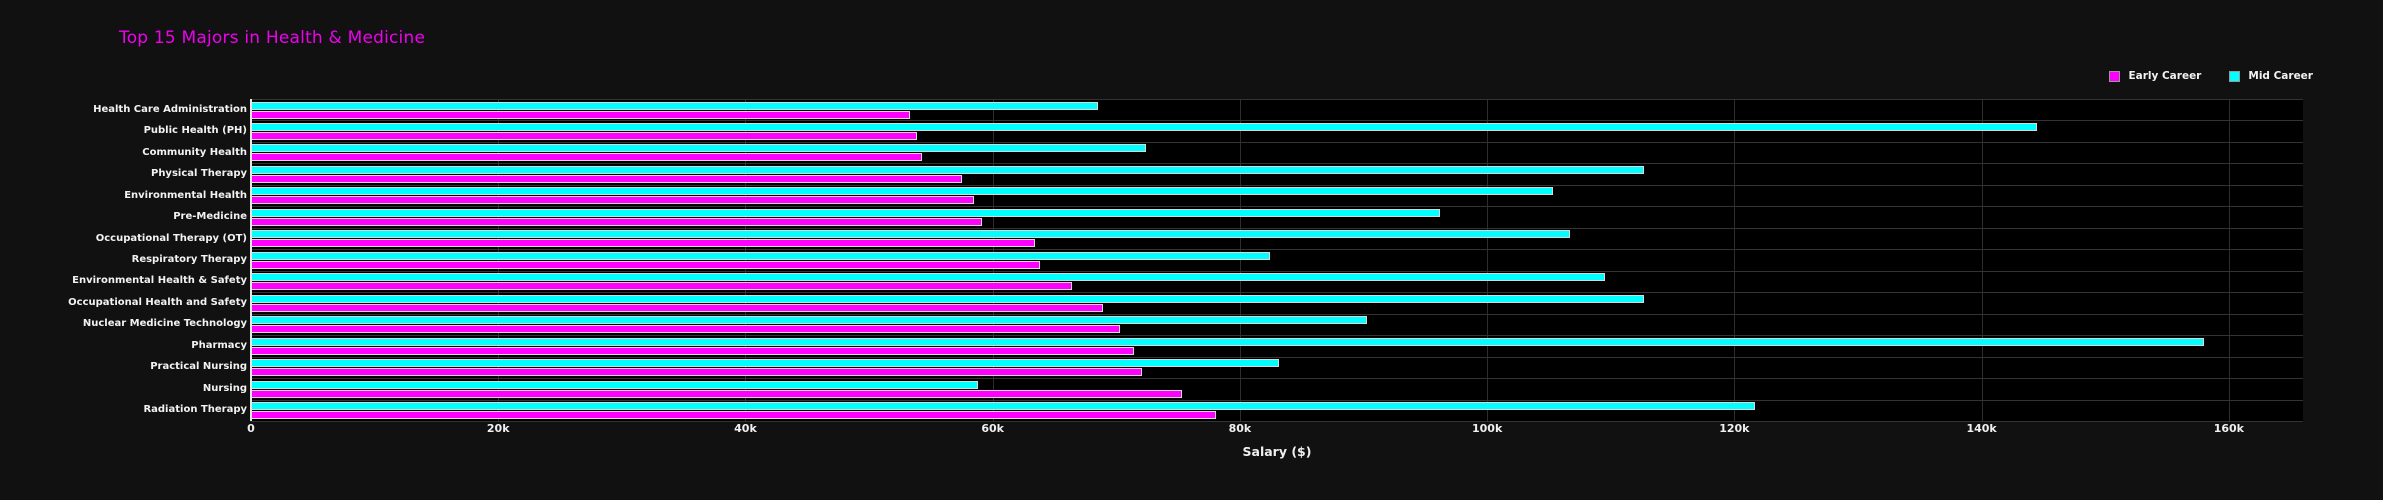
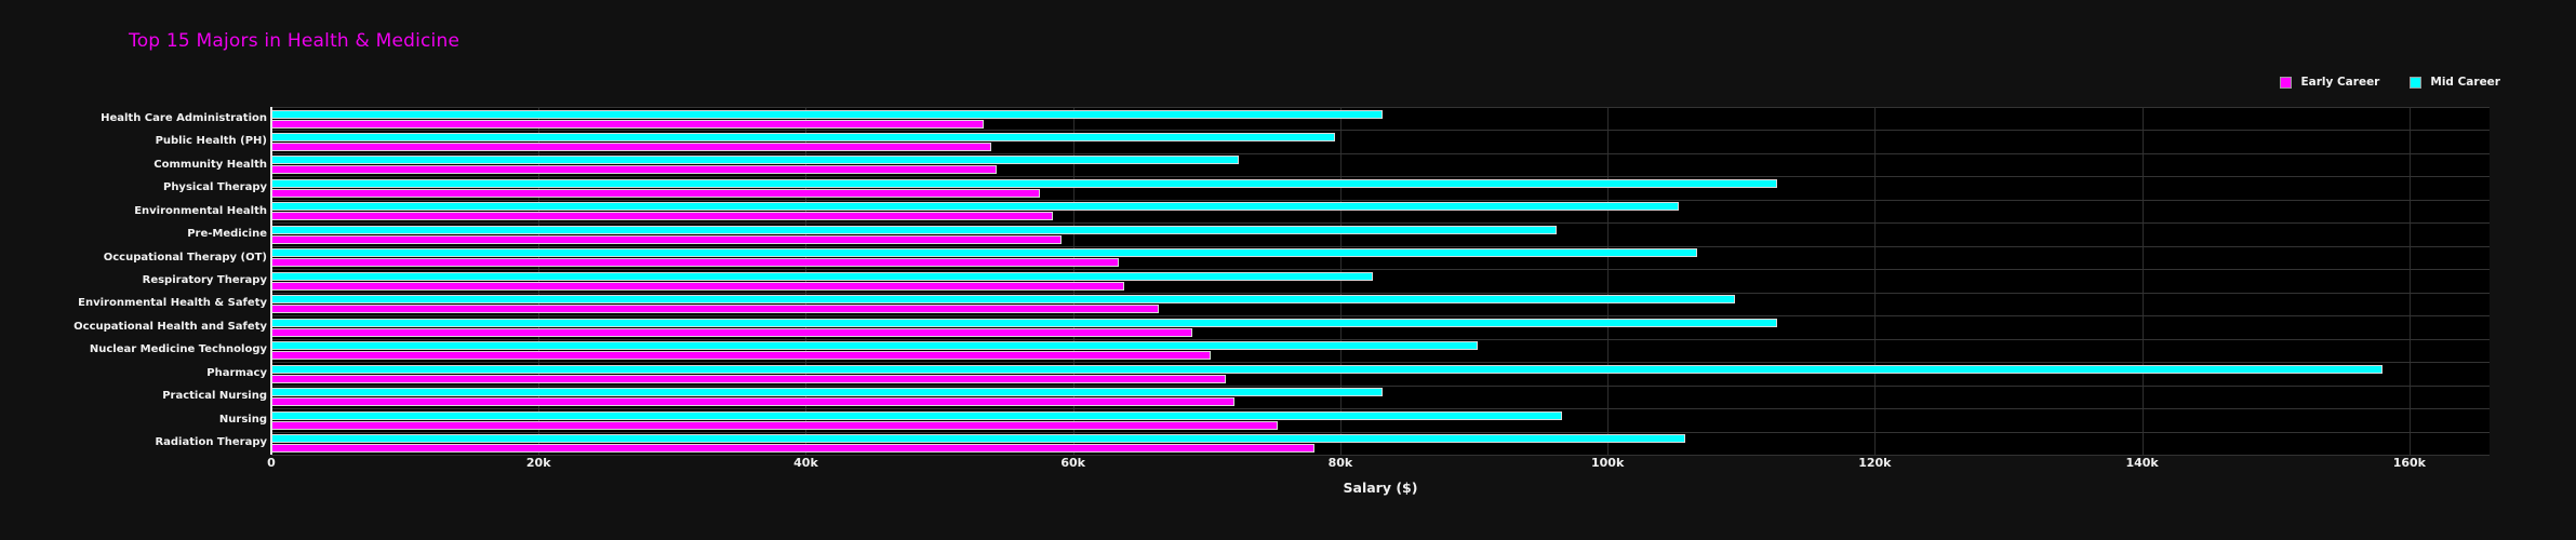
Mid Career/Health Care Administration: 68.5k -> 83.2k
Mid Career/Public Health (PH): 144.5k -> 79.6k
Mid Career/Nursing: 58.8k -> 96.6k
Mid Career/Radiation Therapy: 121.7k -> 105.8k
